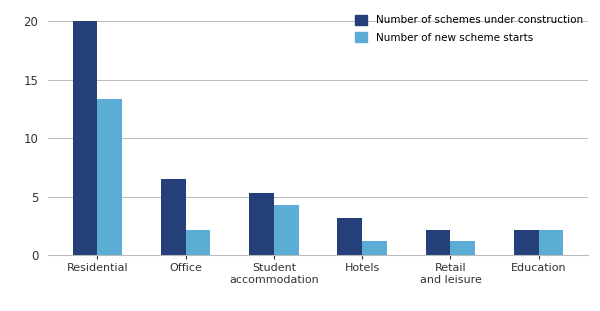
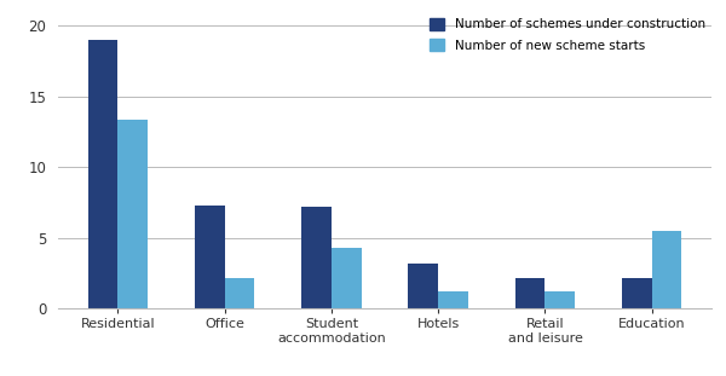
Number of schemes under construction/Residential: 20.0 -> 19.0
Number of schemes under construction/Office: 6.5 -> 7.3
Number of schemes under construction/Student accommodation: 5.3 -> 7.2
Number of new scheme starts/Education: 2.1 -> 5.5
